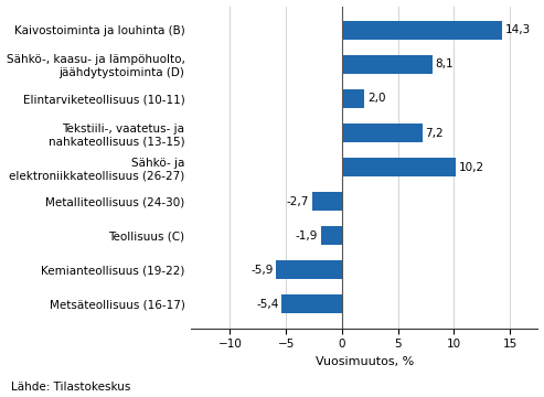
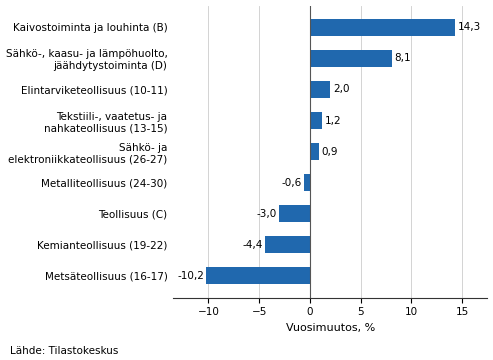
Tekstiili-, vaatetus- ja nahkateollisuus (13-15): 7,2 -> 1,2
Sähkö- ja elektroniikkateollisuus (26-27): 10,2 -> 0,9
Metalliteollisuus (24-30): -2,7 -> -0,6
Teollisuus (C): -1,9 -> -3,0
Kemianteollisuus (19-22): -5,9 -> -4,4
Metsäteollisuus (16-17): -5,4 -> -10,2
